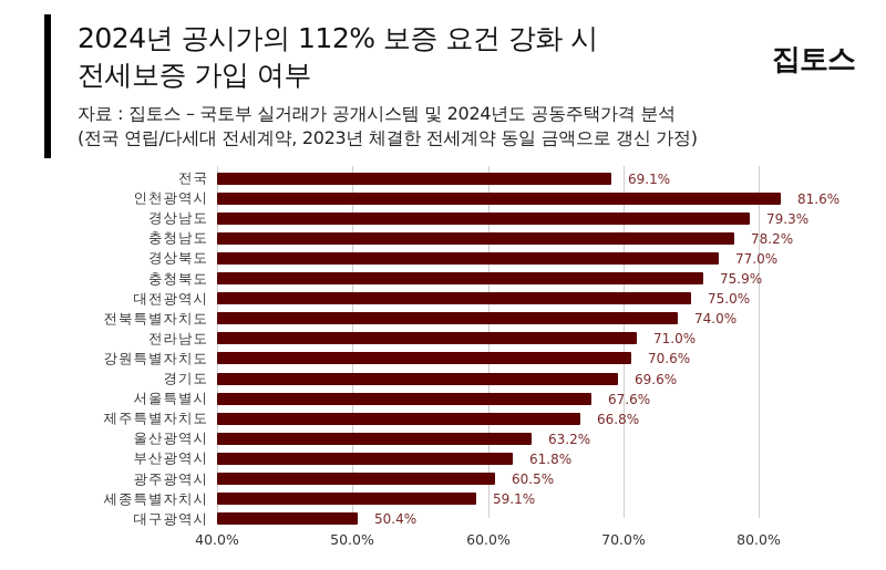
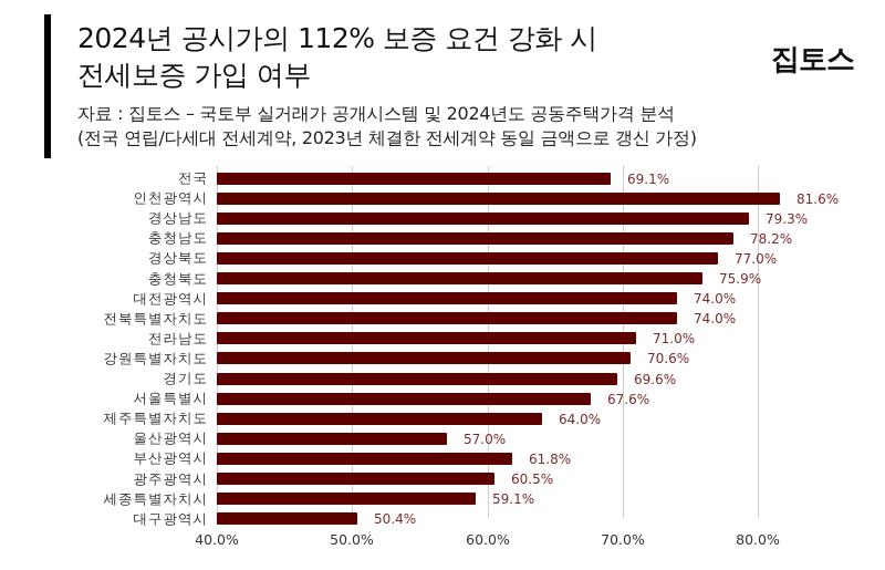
대전광역시: 75.0% -> 74.0%
제주특별자치도: 66.8% -> 64.0%
울산광역시: 63.2% -> 57.0%
